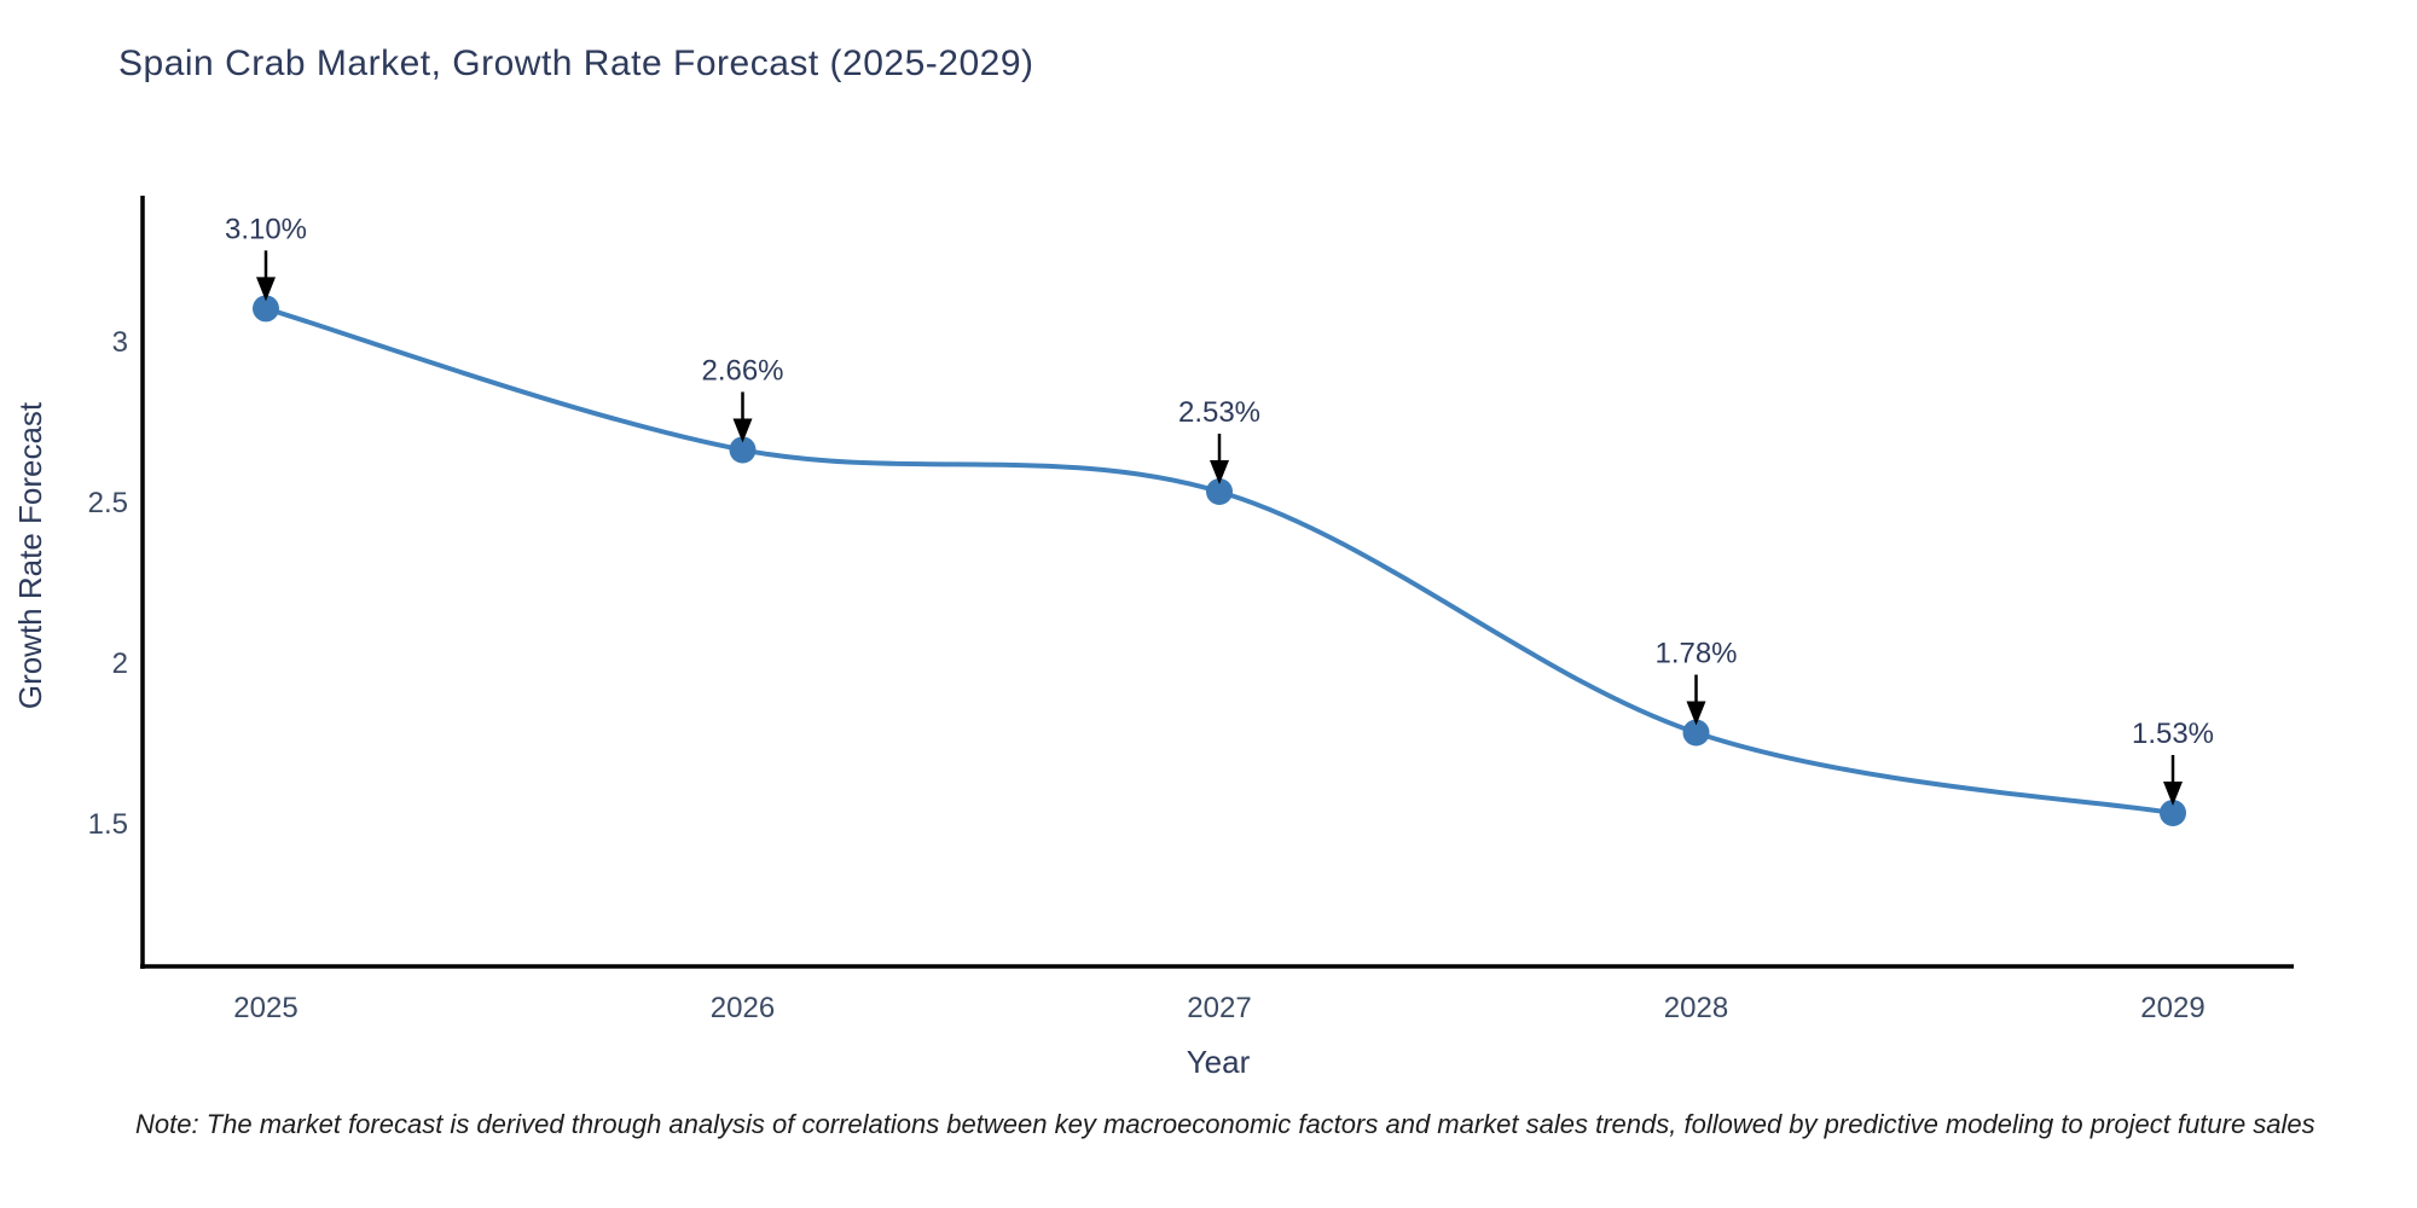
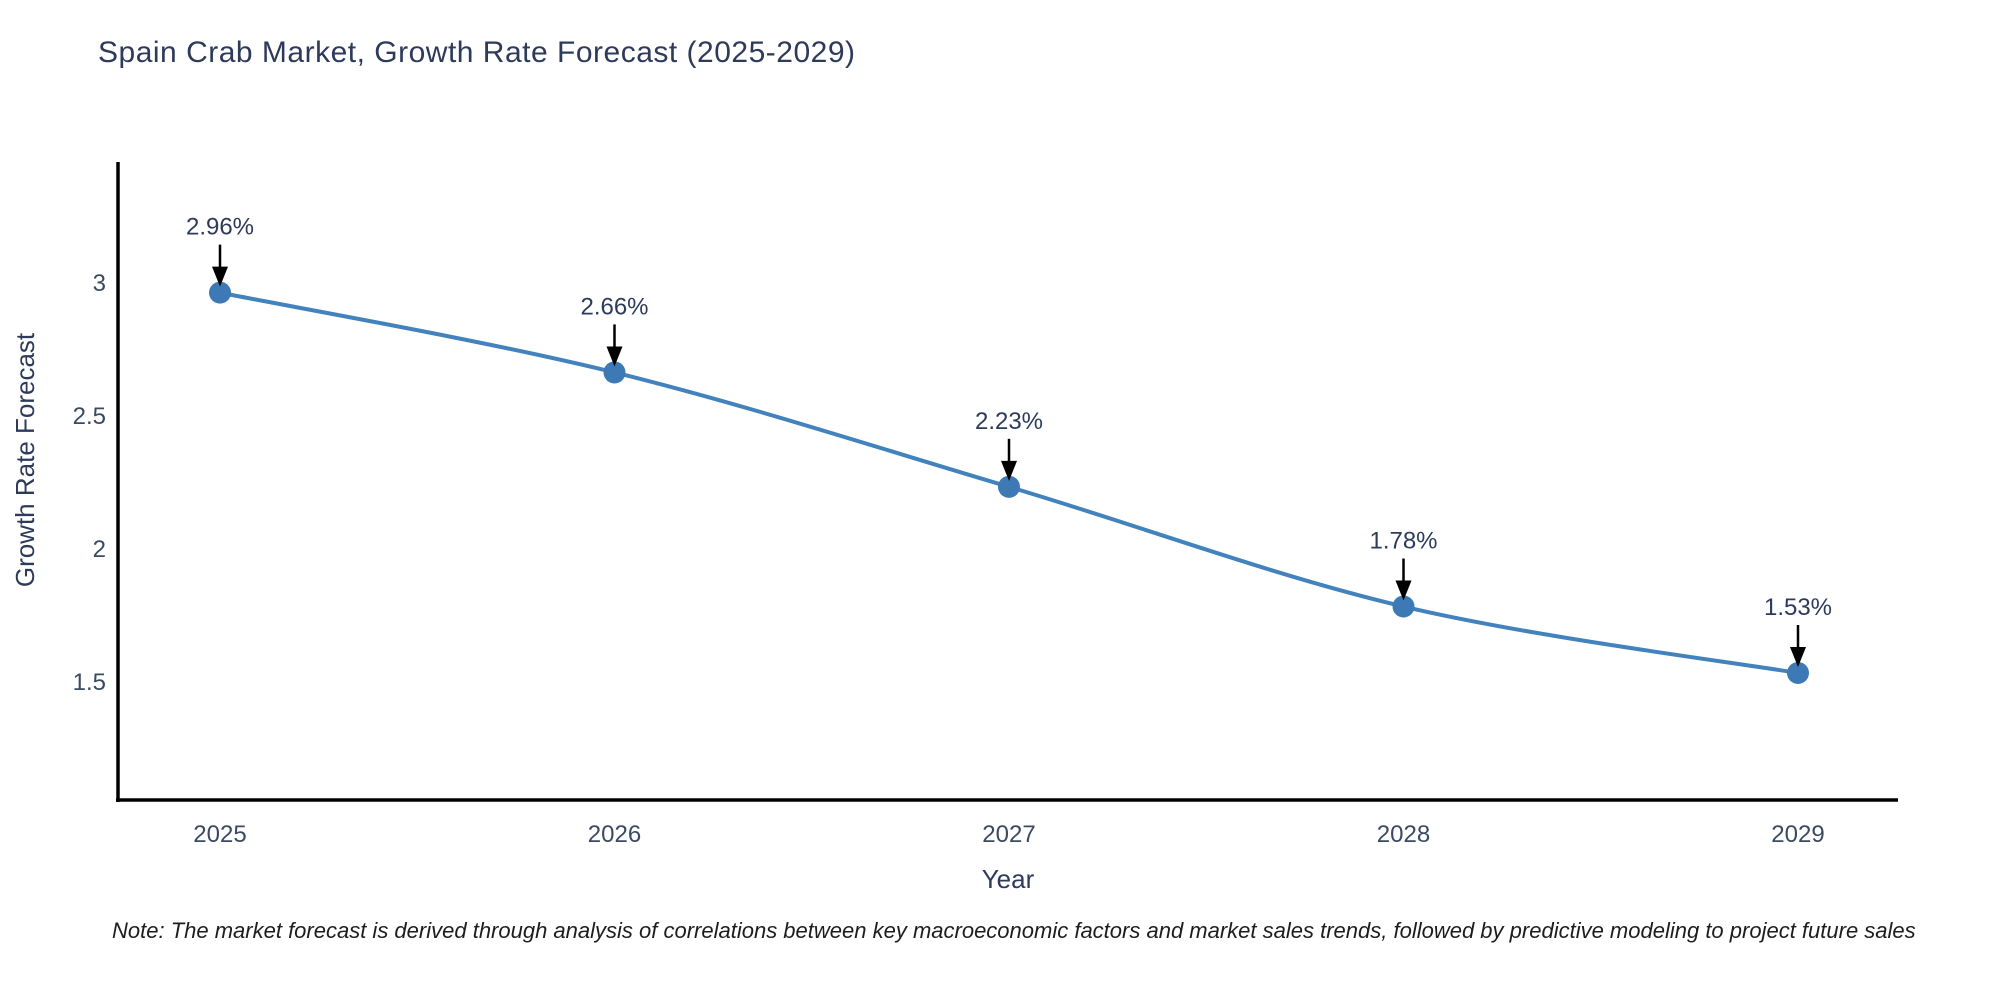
2025: 3.10% -> 2.96%
2027: 2.53% -> 2.23%
